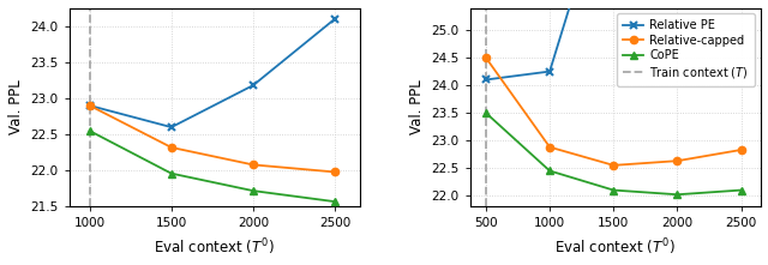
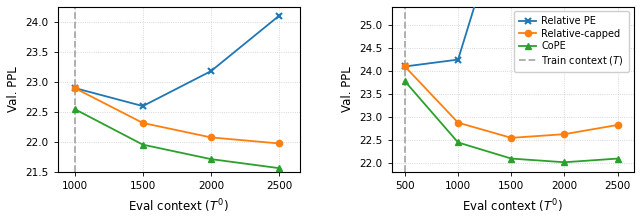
Relative-capped/500: 24.50 -> 24.10
CoPE/500: 23.50 -> 23.78
